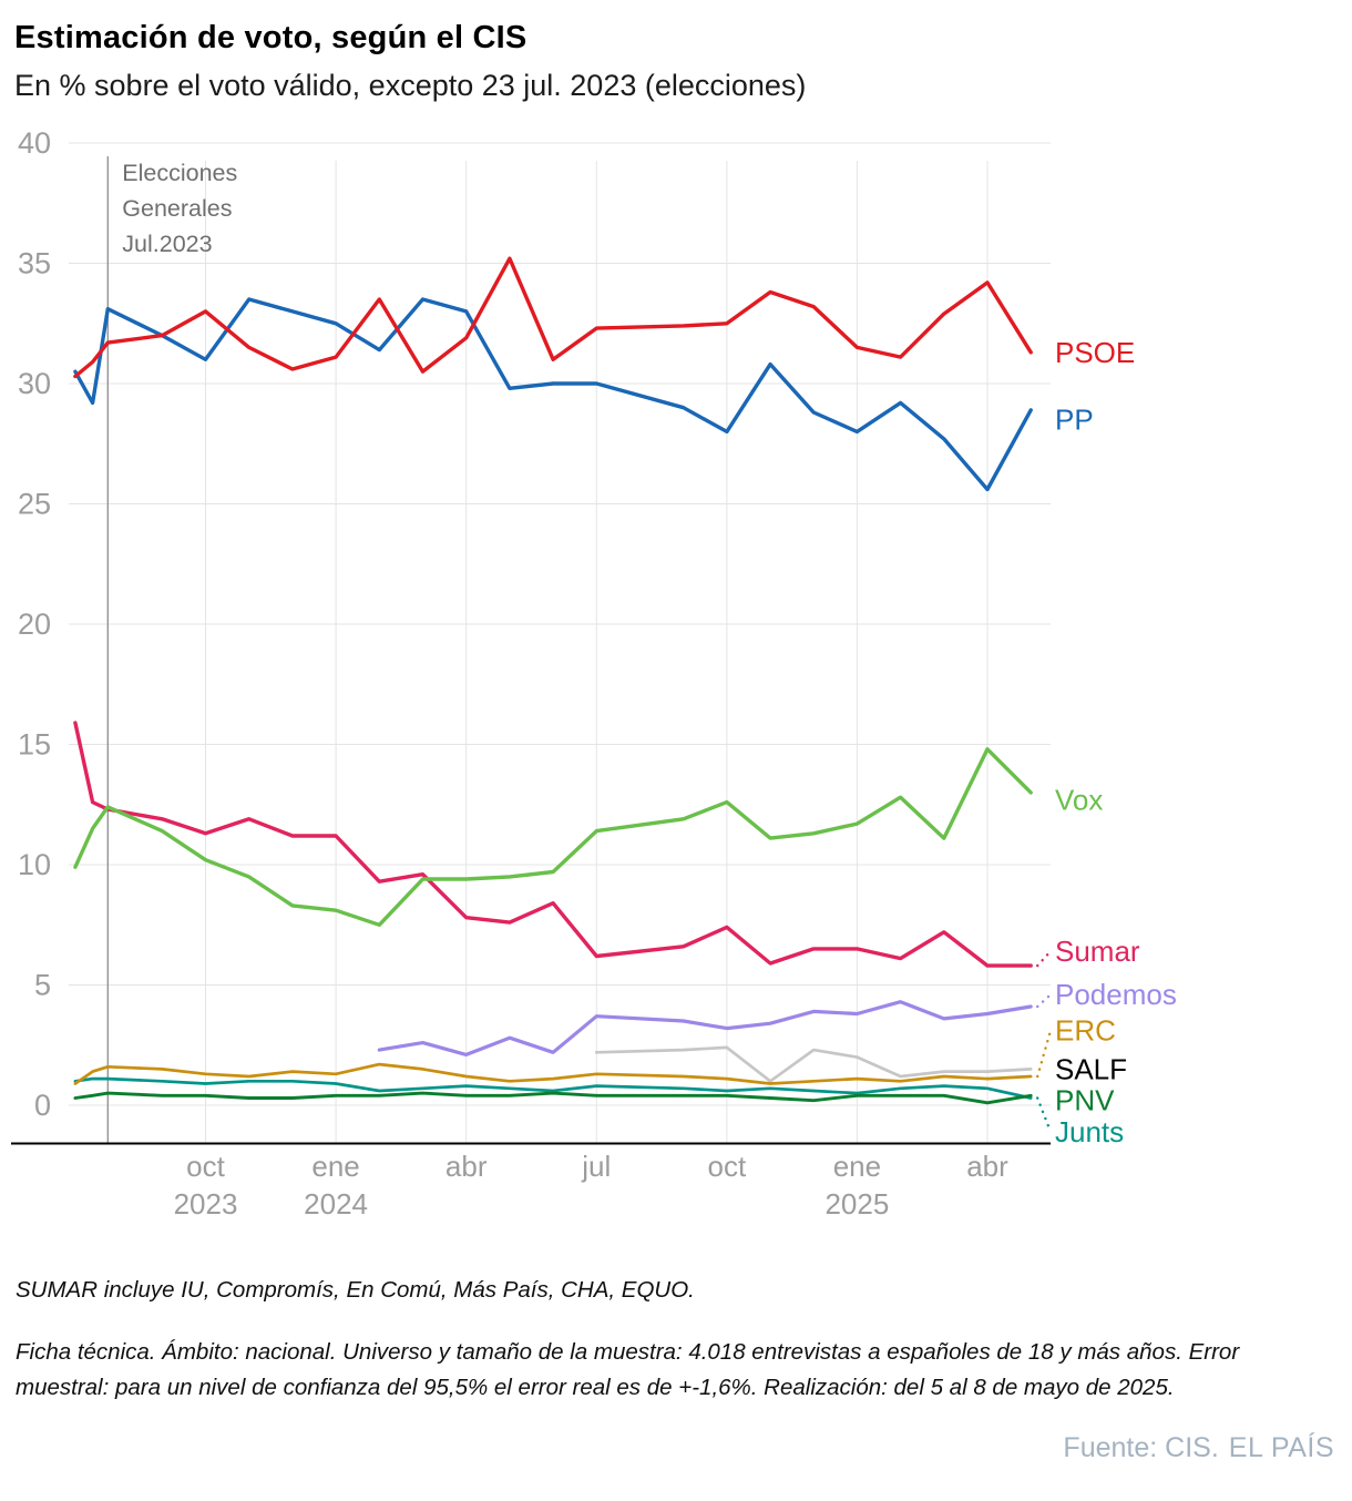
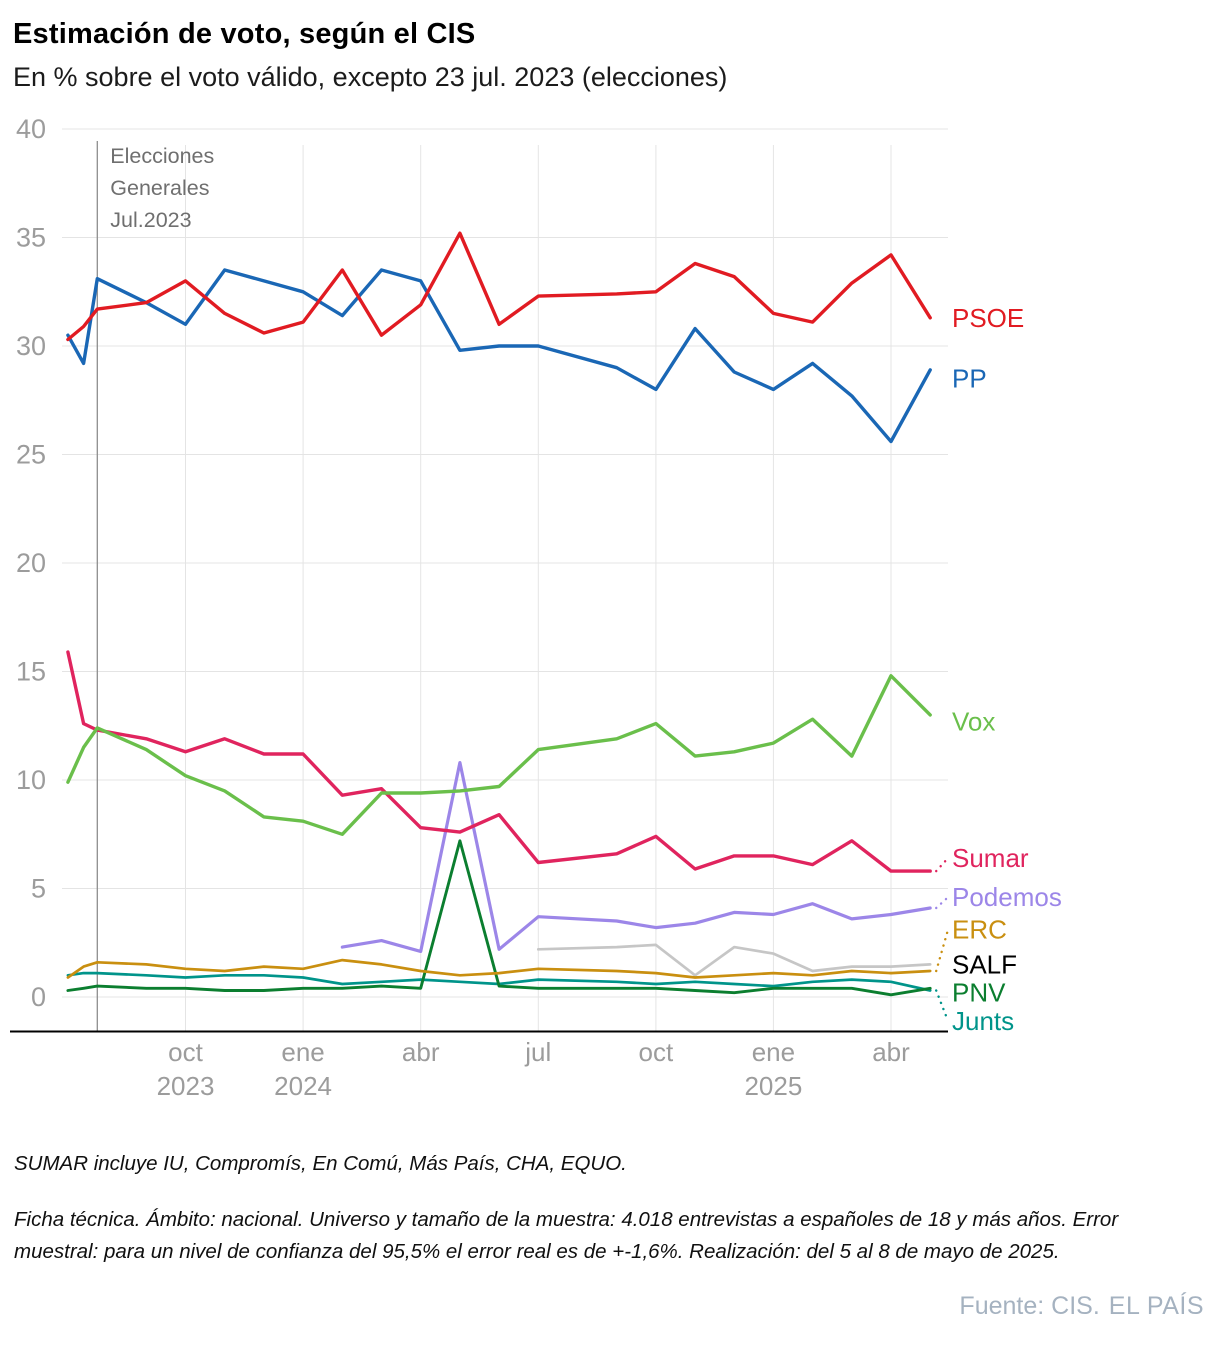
Podemos/10: 2.8 -> 10.8
PNV/10: 0.4 -> 7.2
